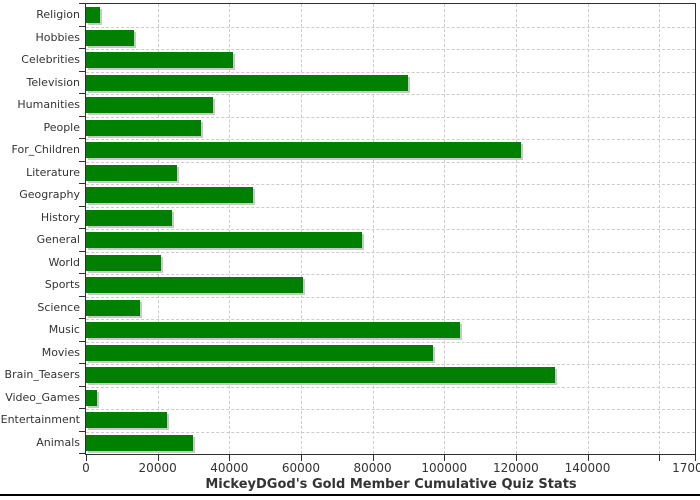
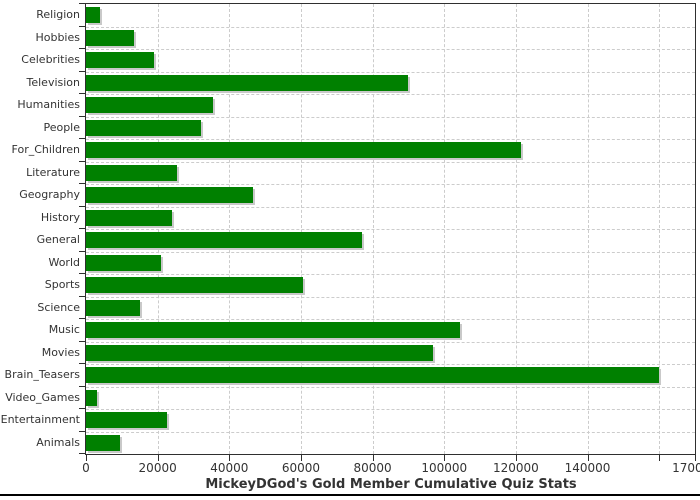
Celebrities: 41000 -> 19000
Brain_Teasers: 131000 -> 160000
Animals: 30000 -> 9000
